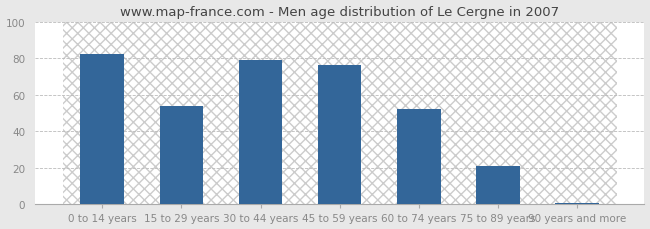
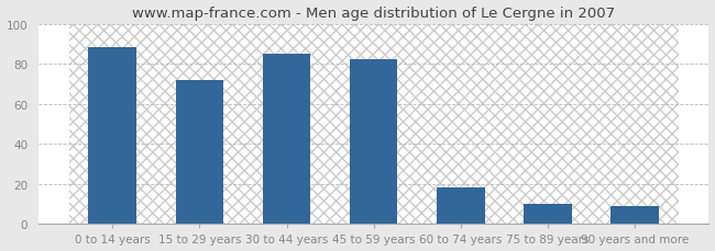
0 to 14 years: 82 -> 88
15 to 29 years: 54 -> 72
30 to 44 years: 79 -> 85
45 to 59 years: 76 -> 82
60 to 74 years: 52 -> 18
75 to 89 years: 21 -> 10
90 years and more: 1 -> 9
